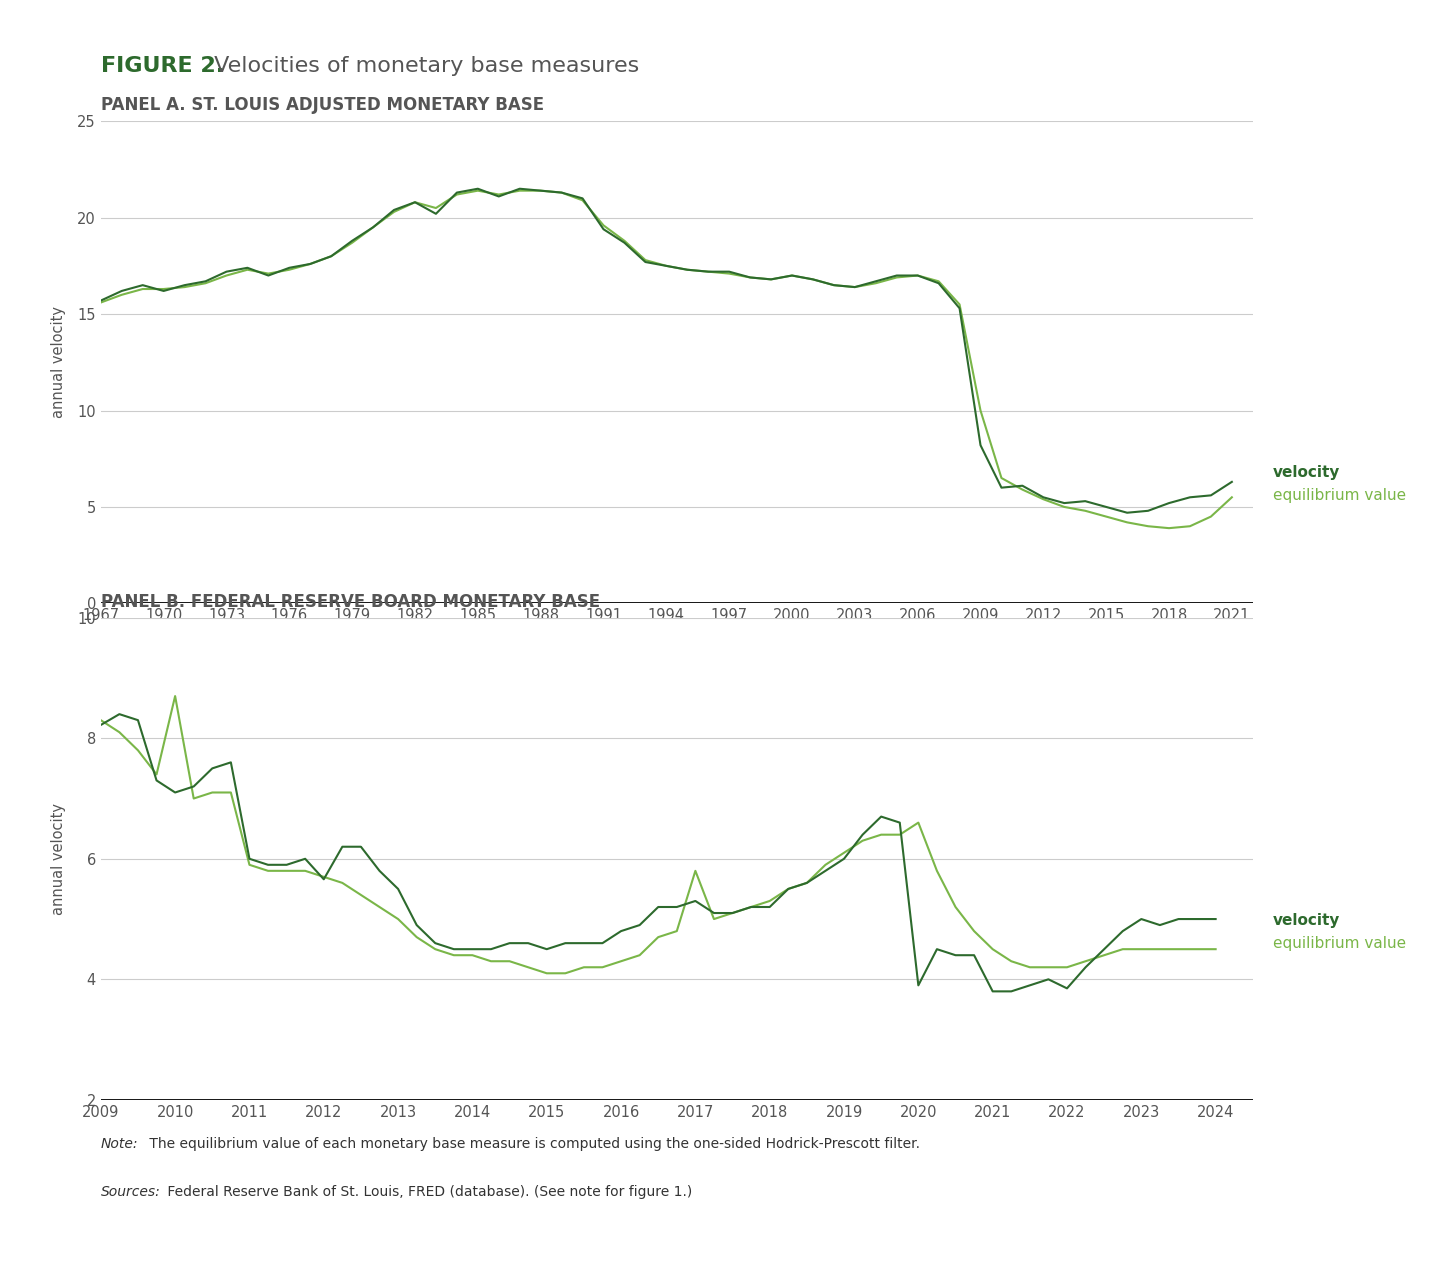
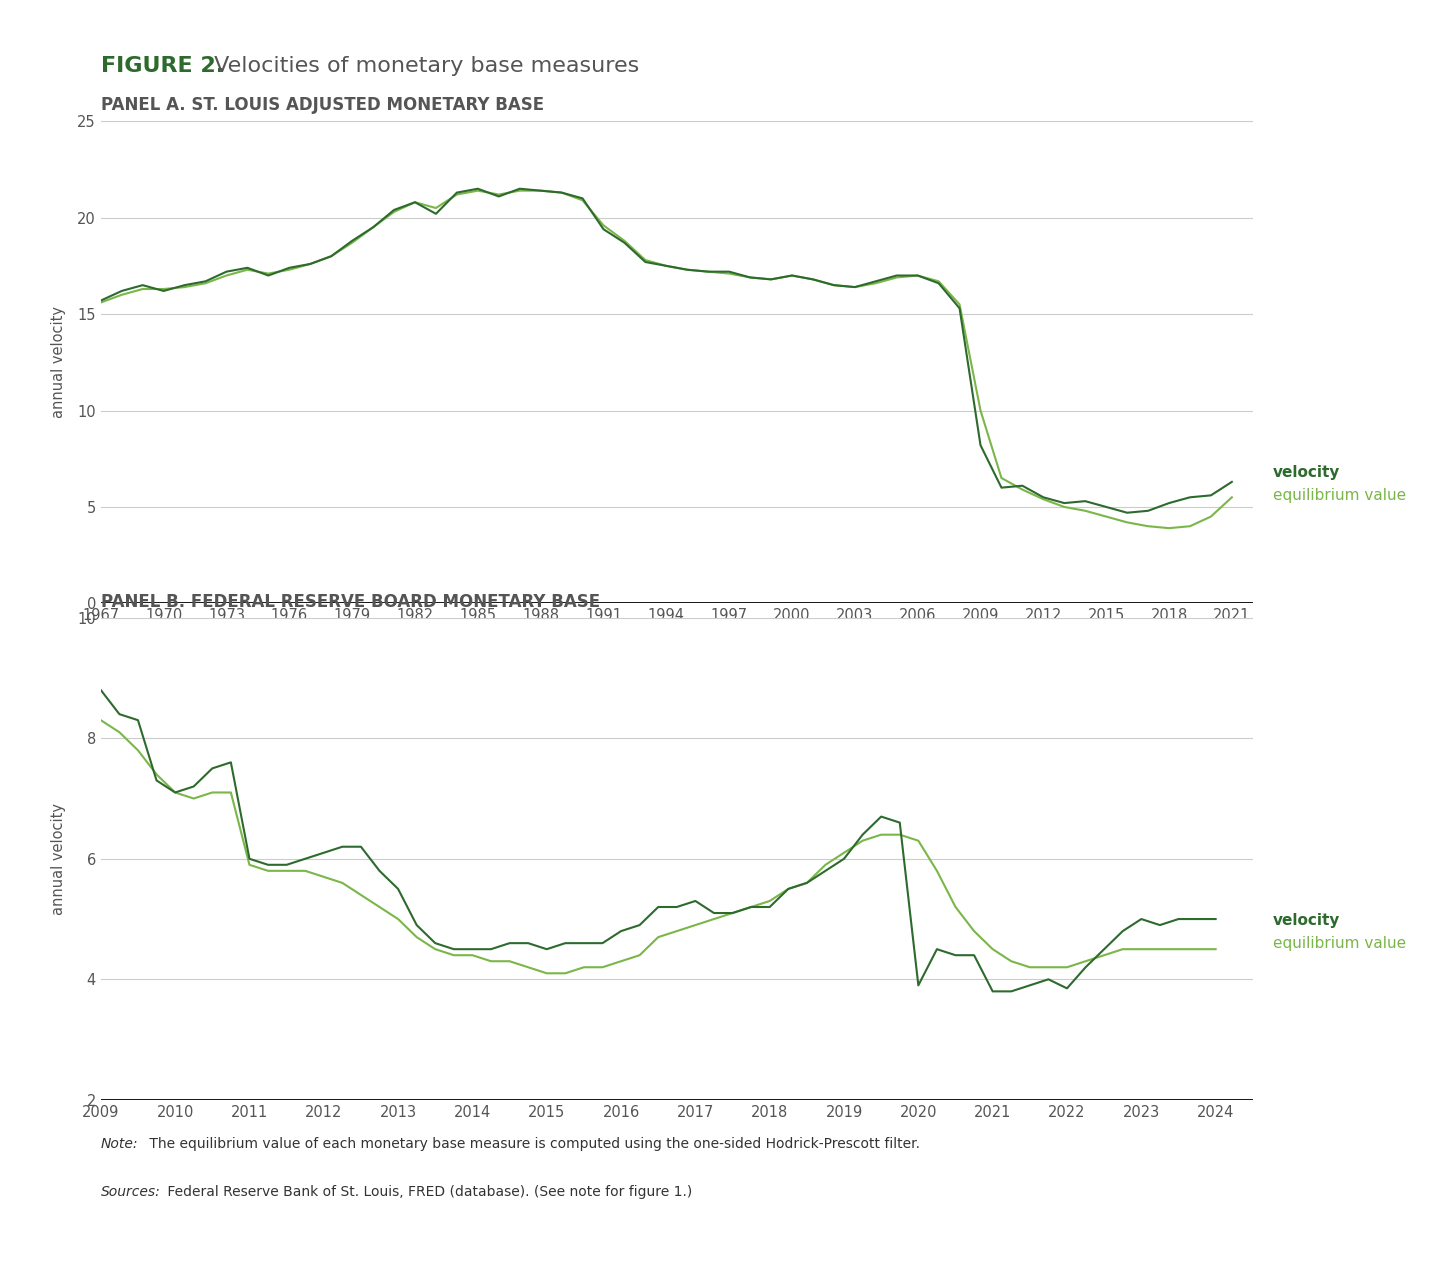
PANEL B. FEDERAL RESERVE BOARD MONETARY BASE/velocity/2009: 8.22 -> 8.80
PANEL B. FEDERAL RESERVE BOARD MONETARY BASE/equilibrium value/2010: 8.7 -> 7.1
PANEL B. FEDERAL RESERVE BOARD MONETARY BASE/velocity/2012: 5.66 -> 6.10
PANEL B. FEDERAL RESERVE BOARD MONETARY BASE/equilibrium value/2017: 5.8 -> 4.9
PANEL B. FEDERAL RESERVE BOARD MONETARY BASE/equilibrium value/2020: 6.6 -> 6.3
